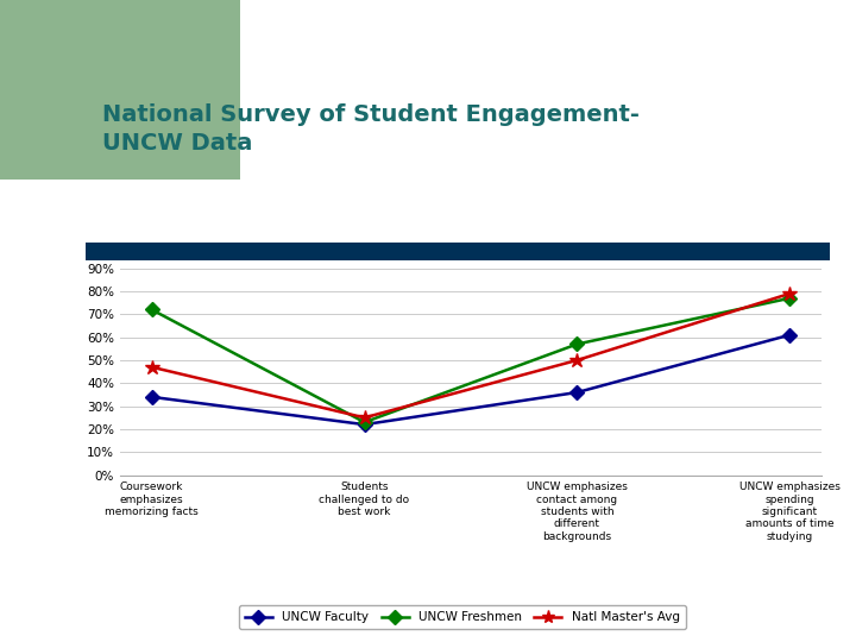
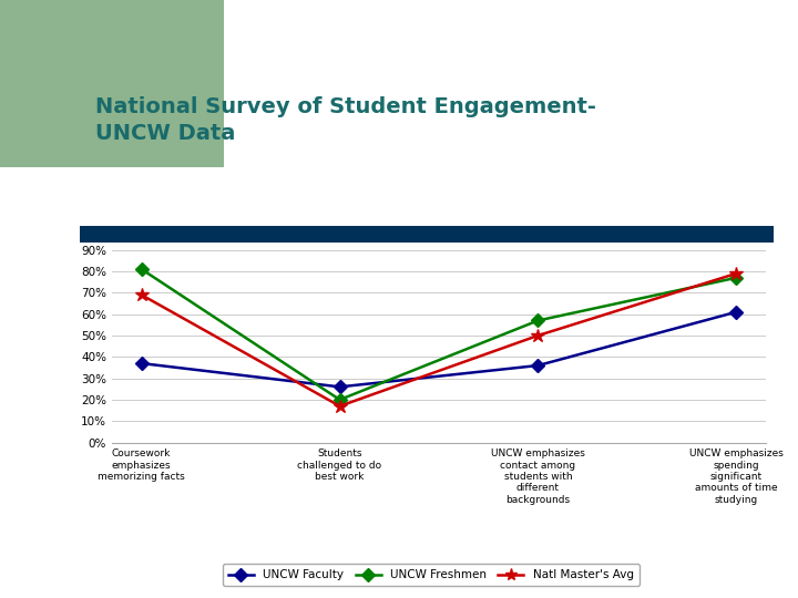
UNCW Faculty/Coursework emphasizes memorizing facts: 34% -> 37%
UNCW Freshmen/Coursework emphasizes memorizing facts: 72% -> 81%
Natl Master's Avg/Coursework emphasizes memorizing facts: 47% -> 69%
UNCW Faculty/Students challenged to do best work: 22% -> 26%
UNCW Freshmen/Students challenged to do best work: 23% -> 20%
Natl Master's Avg/Students challenged to do best work: 25% -> 17%
